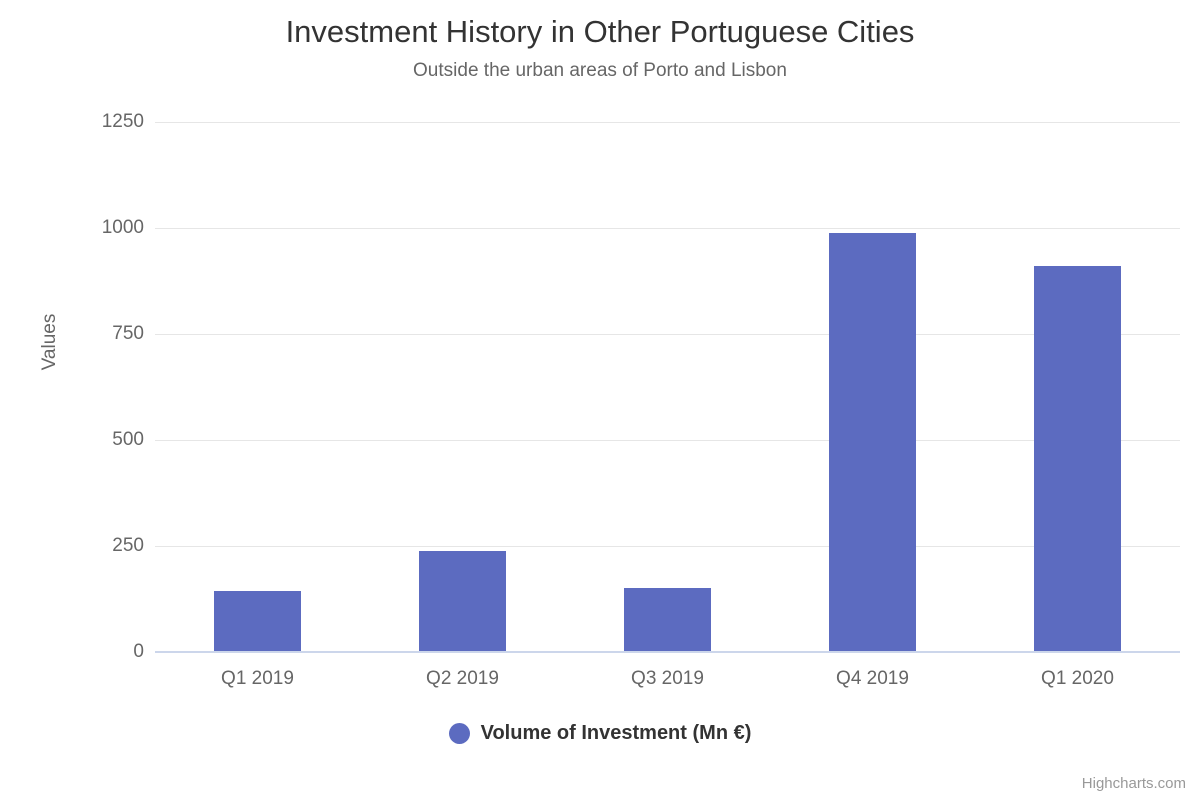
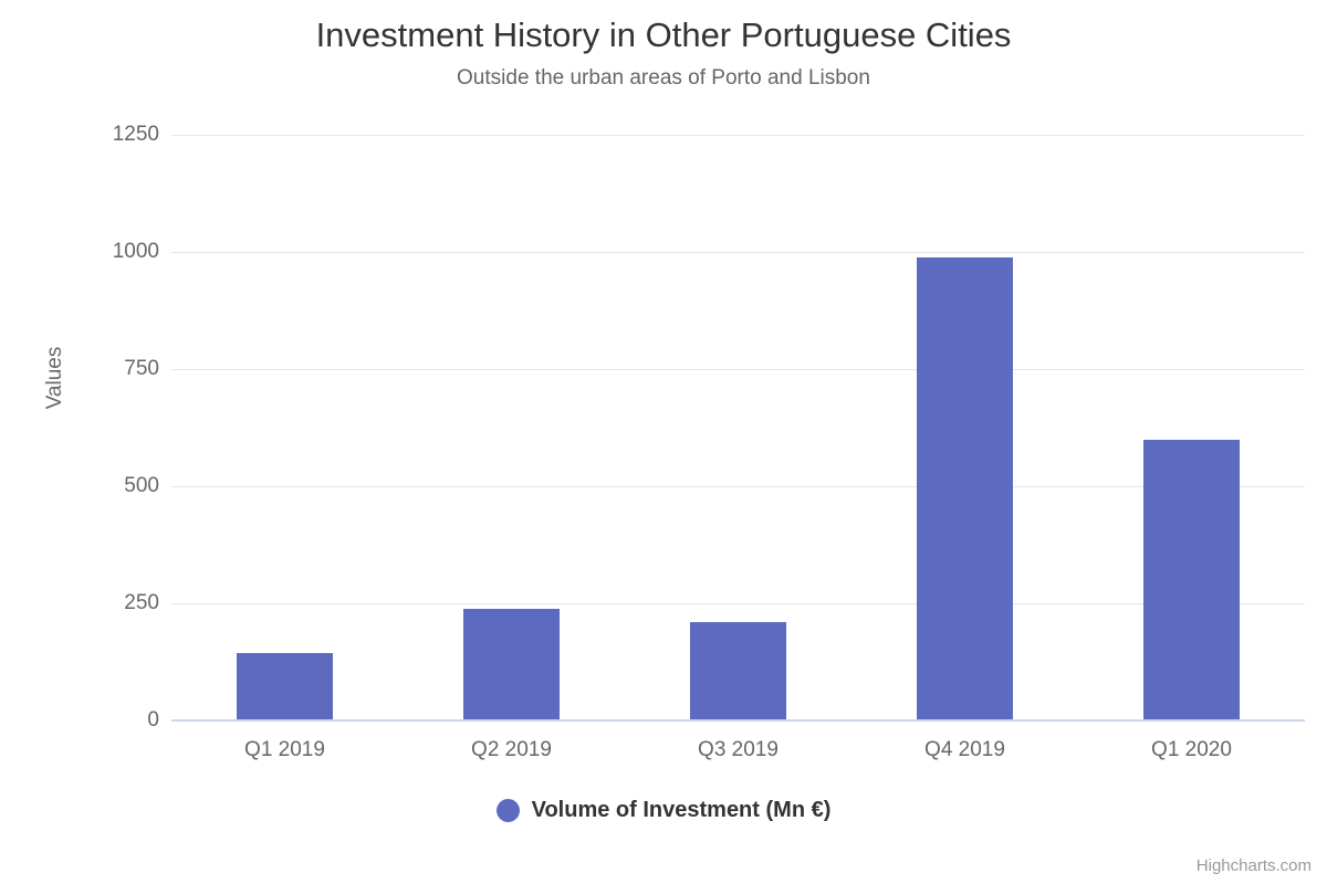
Q3 2019: 150 -> 210
Q1 2020: 910 -> 600
